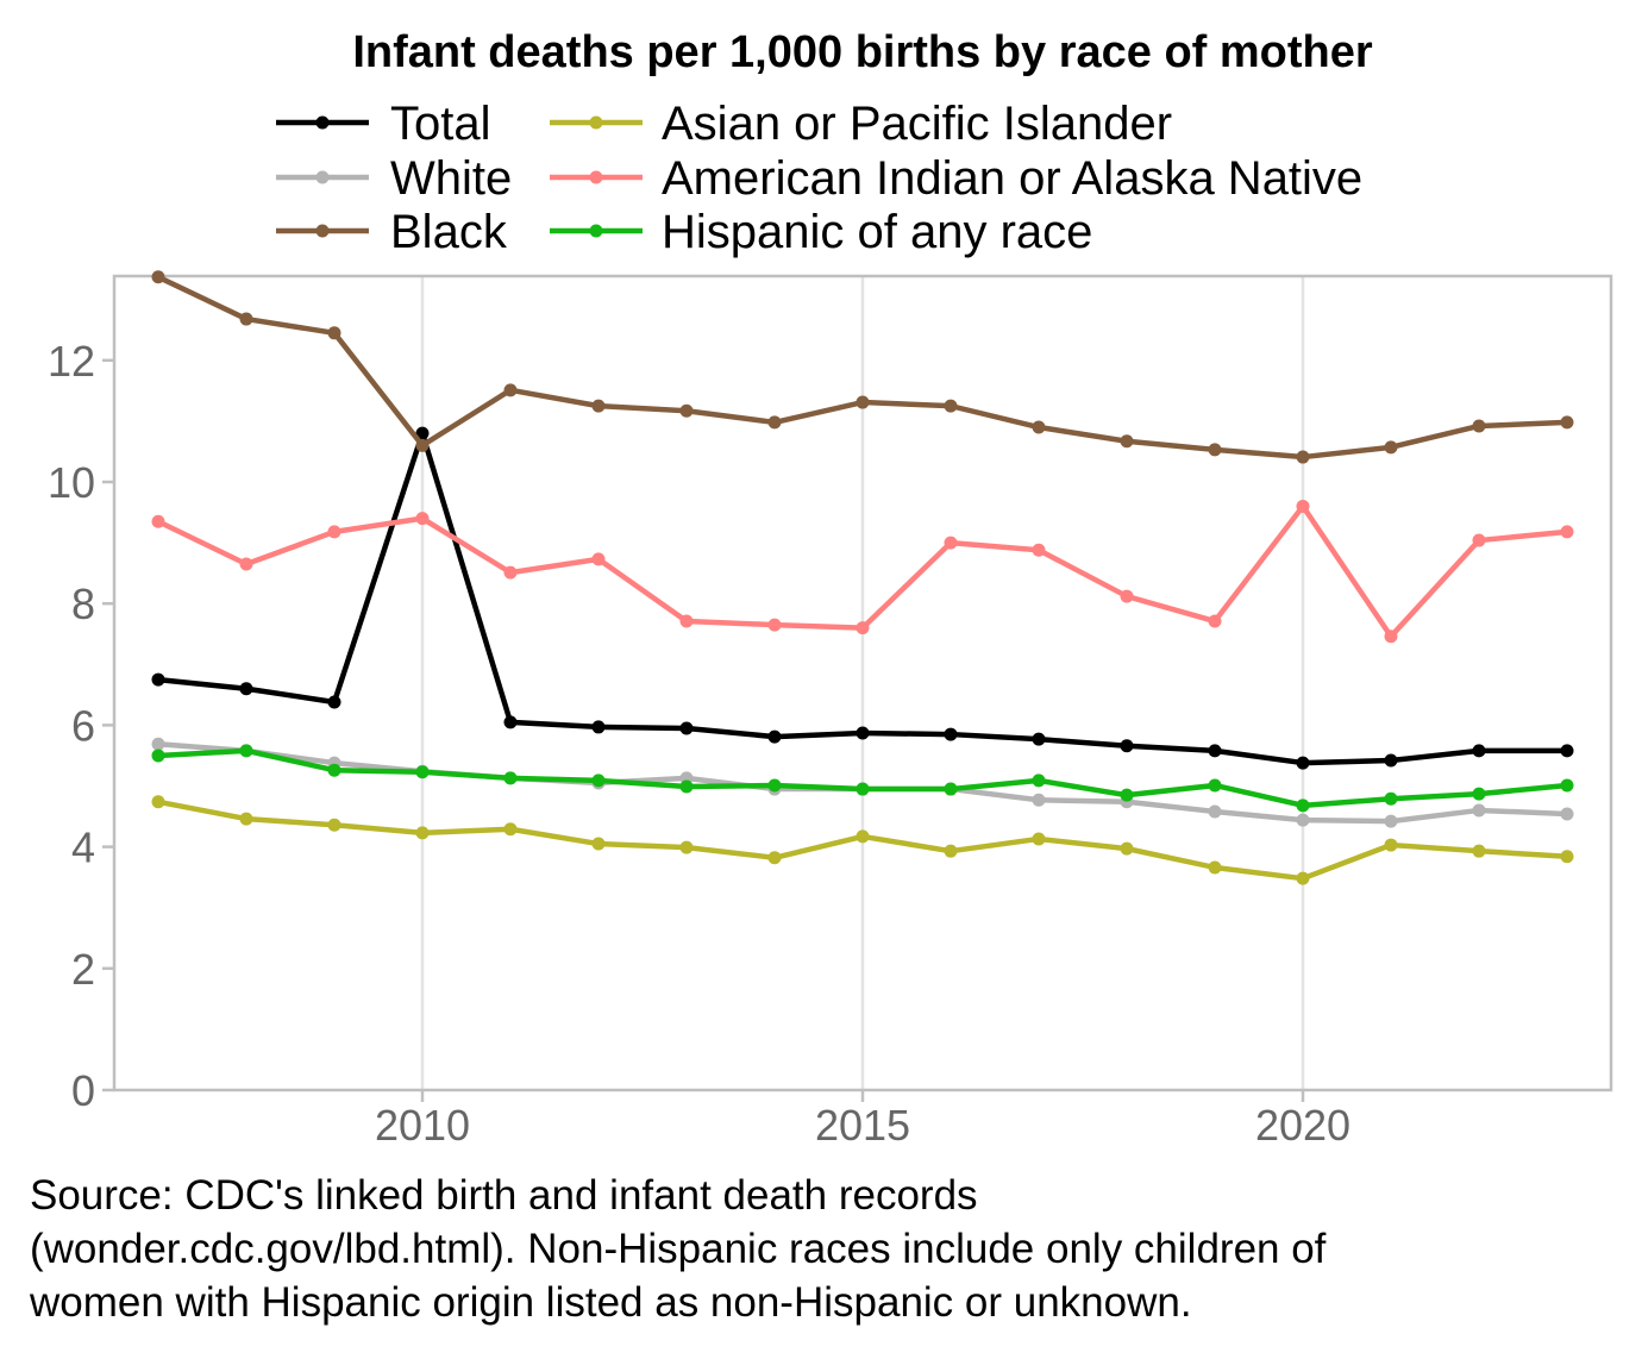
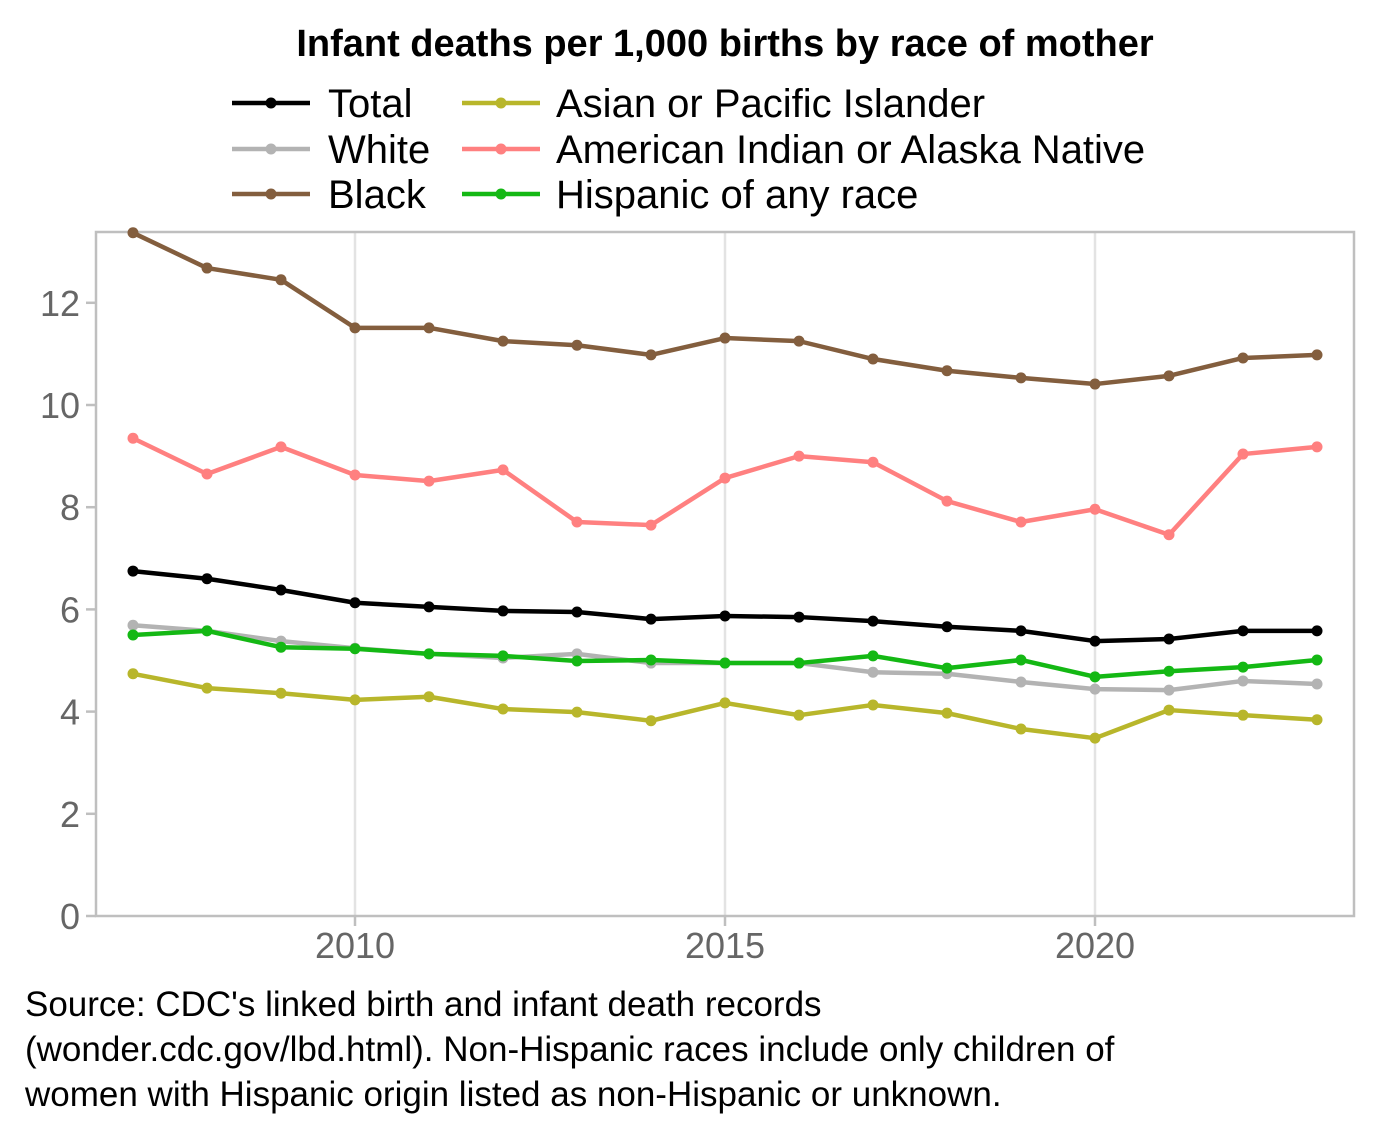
Total/2010: 10.8 -> 6.1
Black/2010: 10.6 -> 11.5
American Indian or Alaska Native/2010: 9.4 -> 8.6
American Indian or Alaska Native/2015: 7.6 -> 8.6
American Indian or Alaska Native/2020: 9.6 -> 8.0
